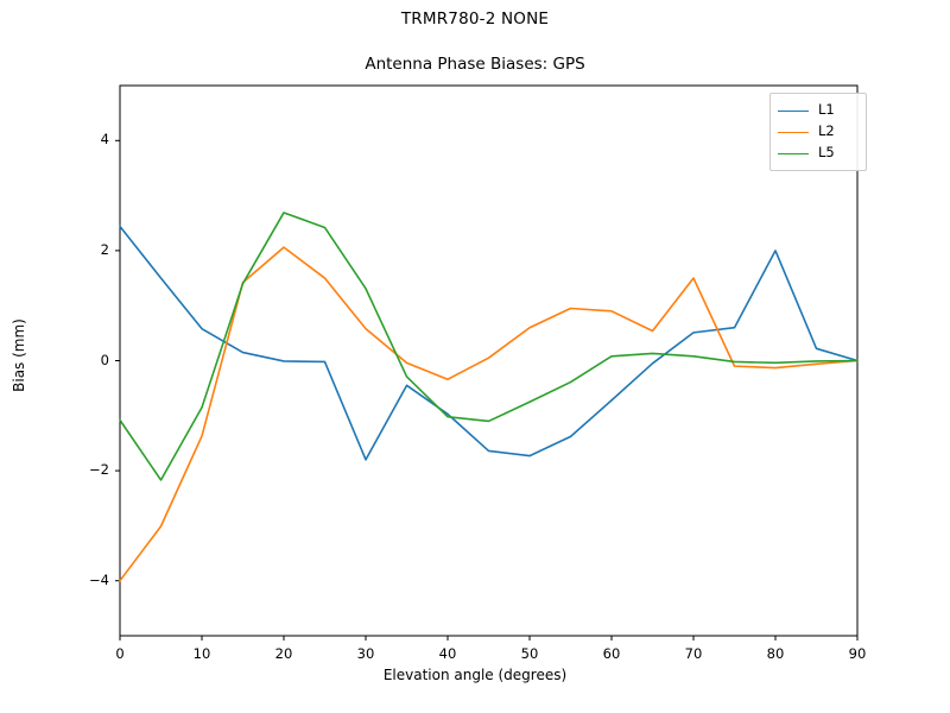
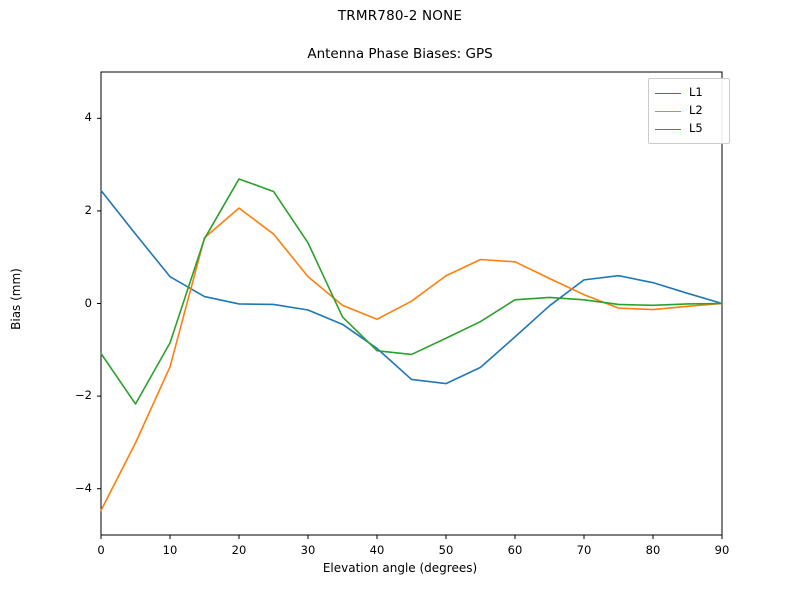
L2/0: -4.0 -> -4.5
L1/30: -1.8 -> -0.1
L2/70: 1.5 -> 0.2
L1/80: 2.0 -> 0.5
